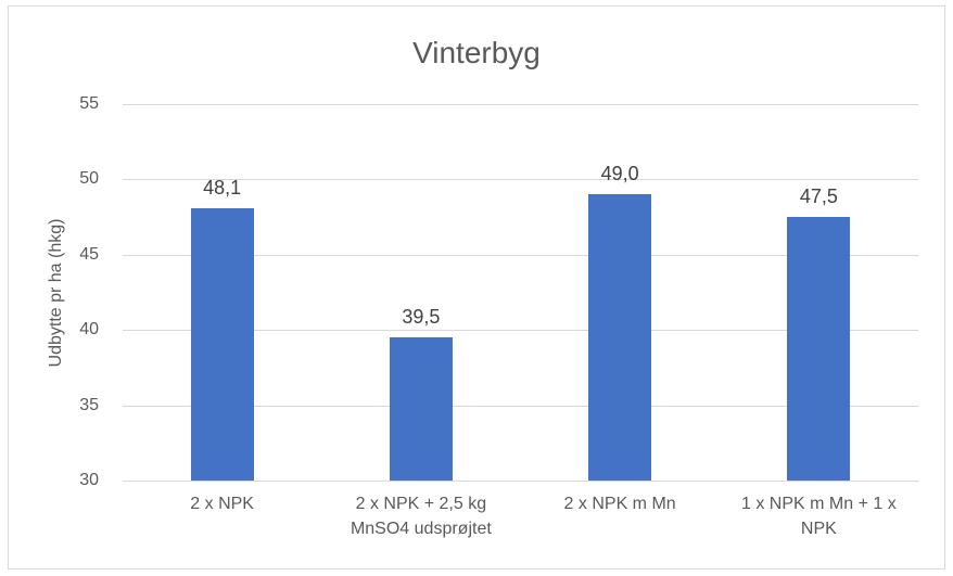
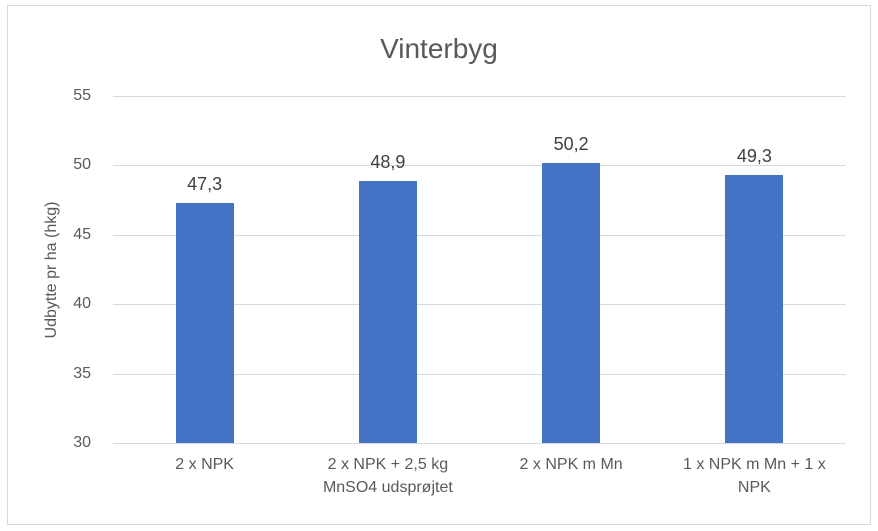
2 x NPK: 48,1 -> 47,3
2 x NPK + 2,5 kg MnSO4 udsprøjtet: 39,5 -> 48,9
2 x NPK m Mn: 49,0 -> 50,2
1 x NPK m Mn + 1 x NPK: 47,5 -> 49,3
